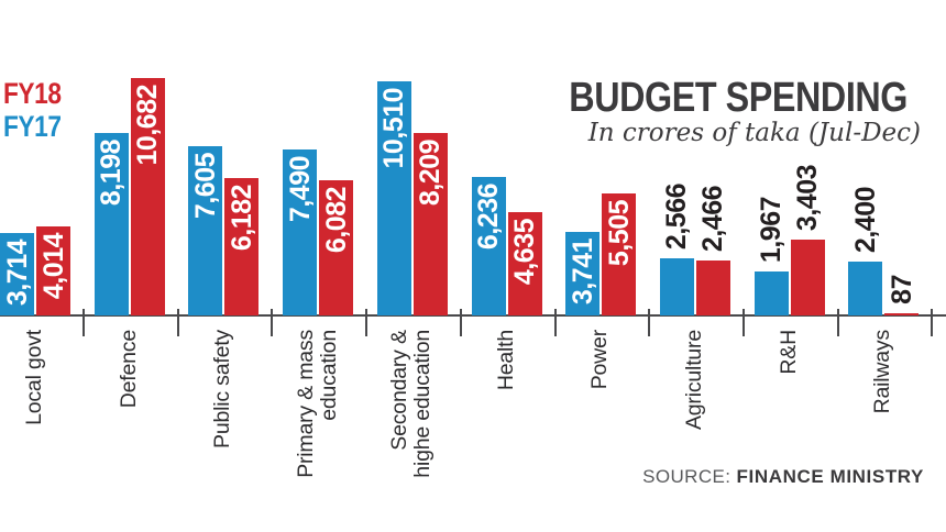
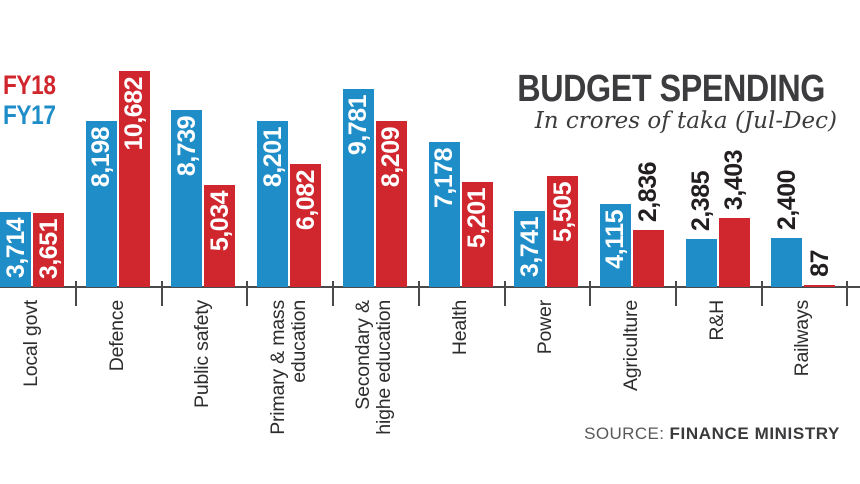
FY18/Local govt: 4,014 -> 3,651
FY17/Public safety: 7,605 -> 8,739
FY18/Public safety: 6,182 -> 5,034
FY17/Primary & mass education: 7,490 -> 8,201
FY17/Secondary & highe education: 10,510 -> 9,781
FY17/Health: 6,236 -> 7,178
FY18/Health: 4,635 -> 5,201
FY17/Agriculture: 2,566 -> 4,115
FY18/Agriculture: 2,466 -> 2,836
FY17/R&H: 1,967 -> 2,385
